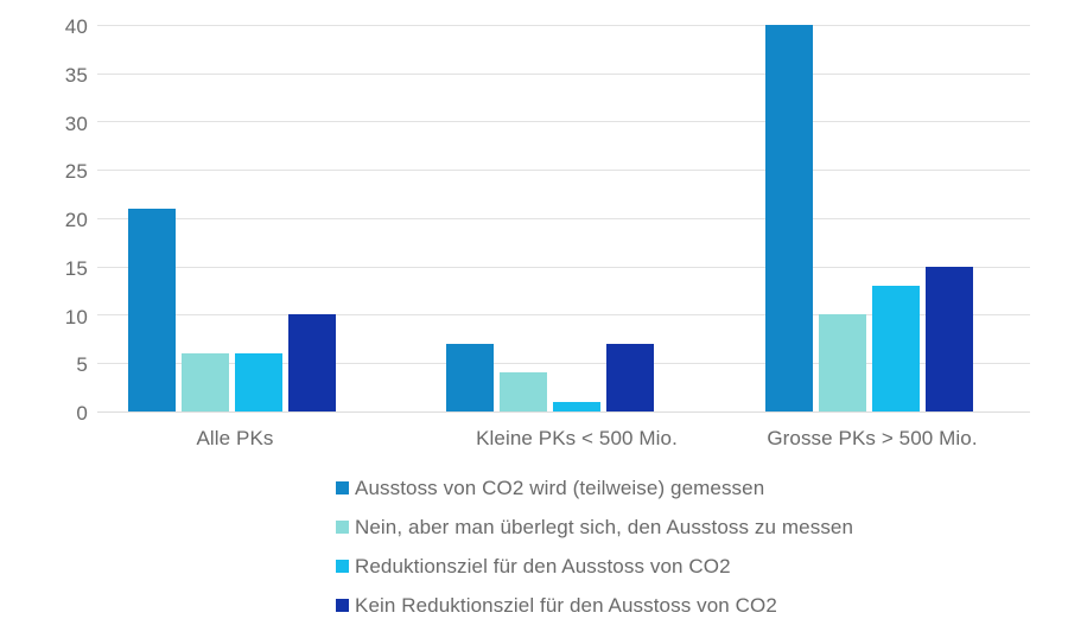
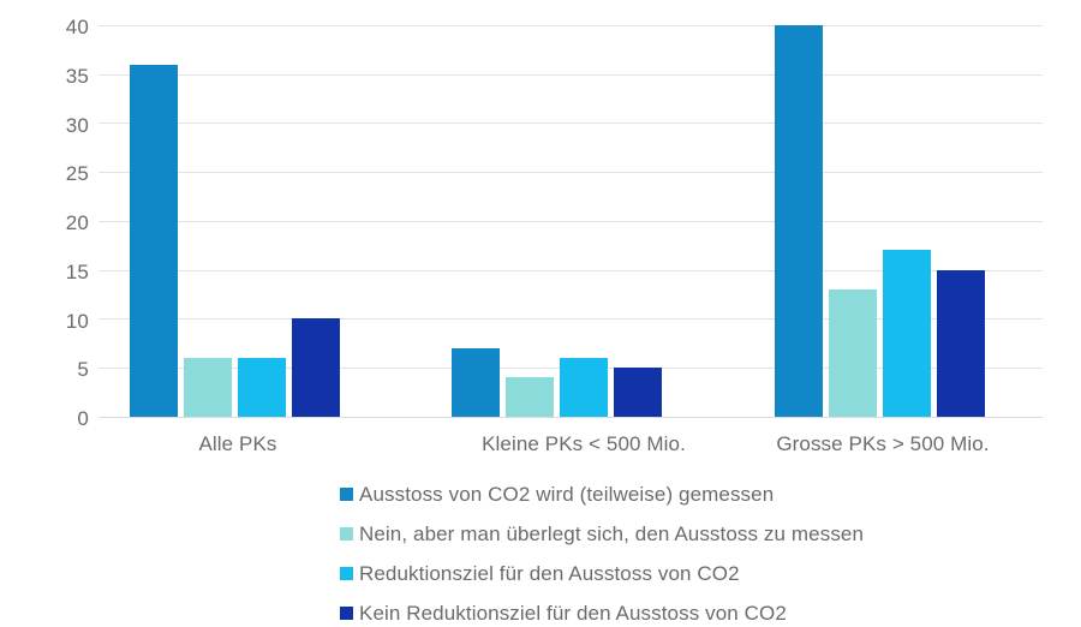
Ausstoss von CO2 wird (teilweise) gemessen/Alle PKs: 21 -> 36
Reduktionsziel für den Ausstoss von CO2/Kleine PKs < 500 Mio.: 1 -> 6
Kein Reduktionsziel für den Ausstoss von CO2/Kleine PKs < 500 Mio.: 7 -> 5
Nein, aber man überlegt sich, den Ausstoss zu messen/Grosse PKs > 500 Mio.: 10 -> 13
Reduktionsziel für den Ausstoss von CO2/Grosse PKs > 500 Mio.: 13 -> 17
